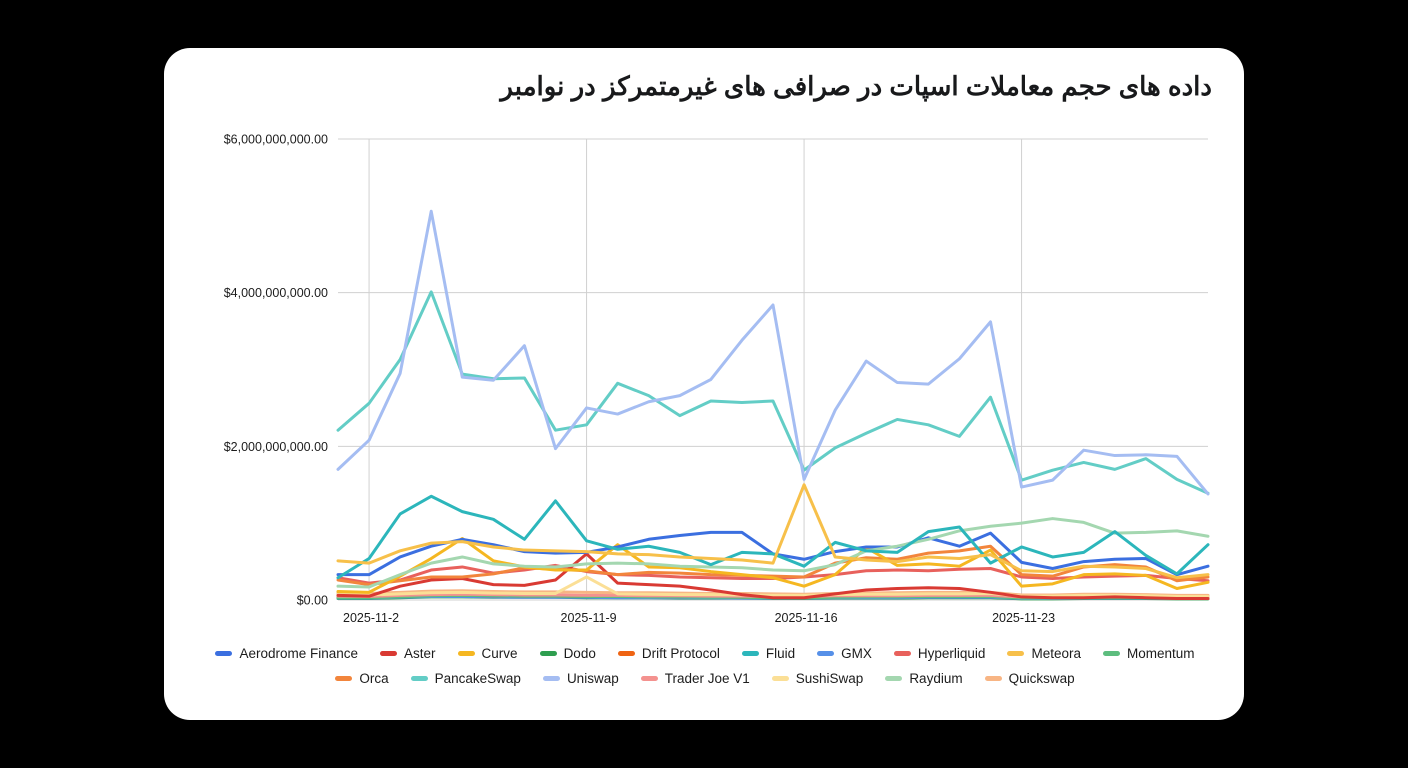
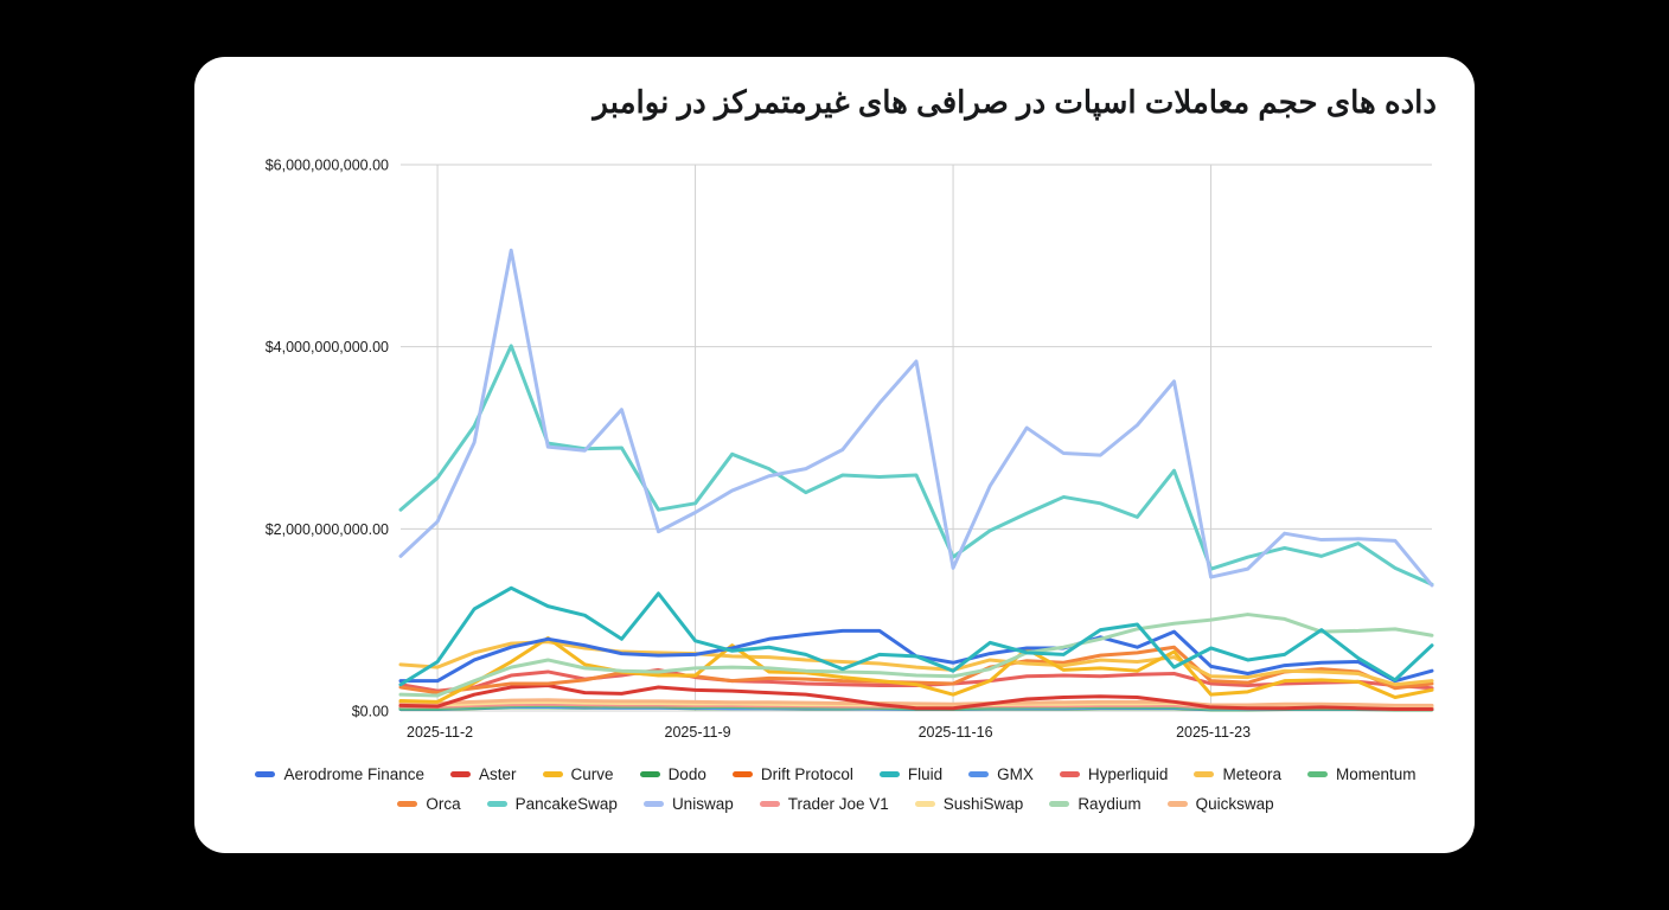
Uniswap/2025-11-9: $2500000000 -> $2200000000
Aster/2025-11-9: $600000000 -> $200000000
SushiSwap/2025-11-9: $300000000 -> $100000000
Meteora/2025-11-16: $1500000000 -> $400000000
